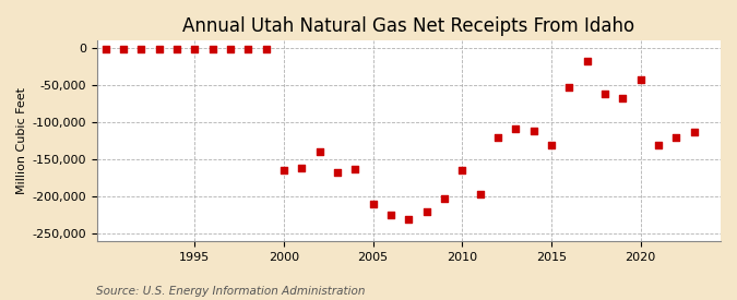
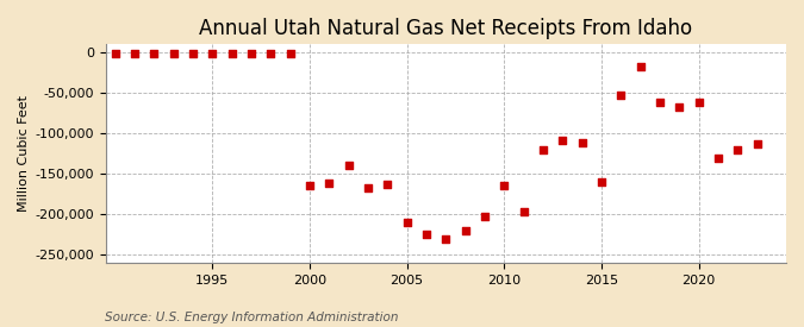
2015: -130,000 -> -160,000
2020: -42,000 -> -62,000
